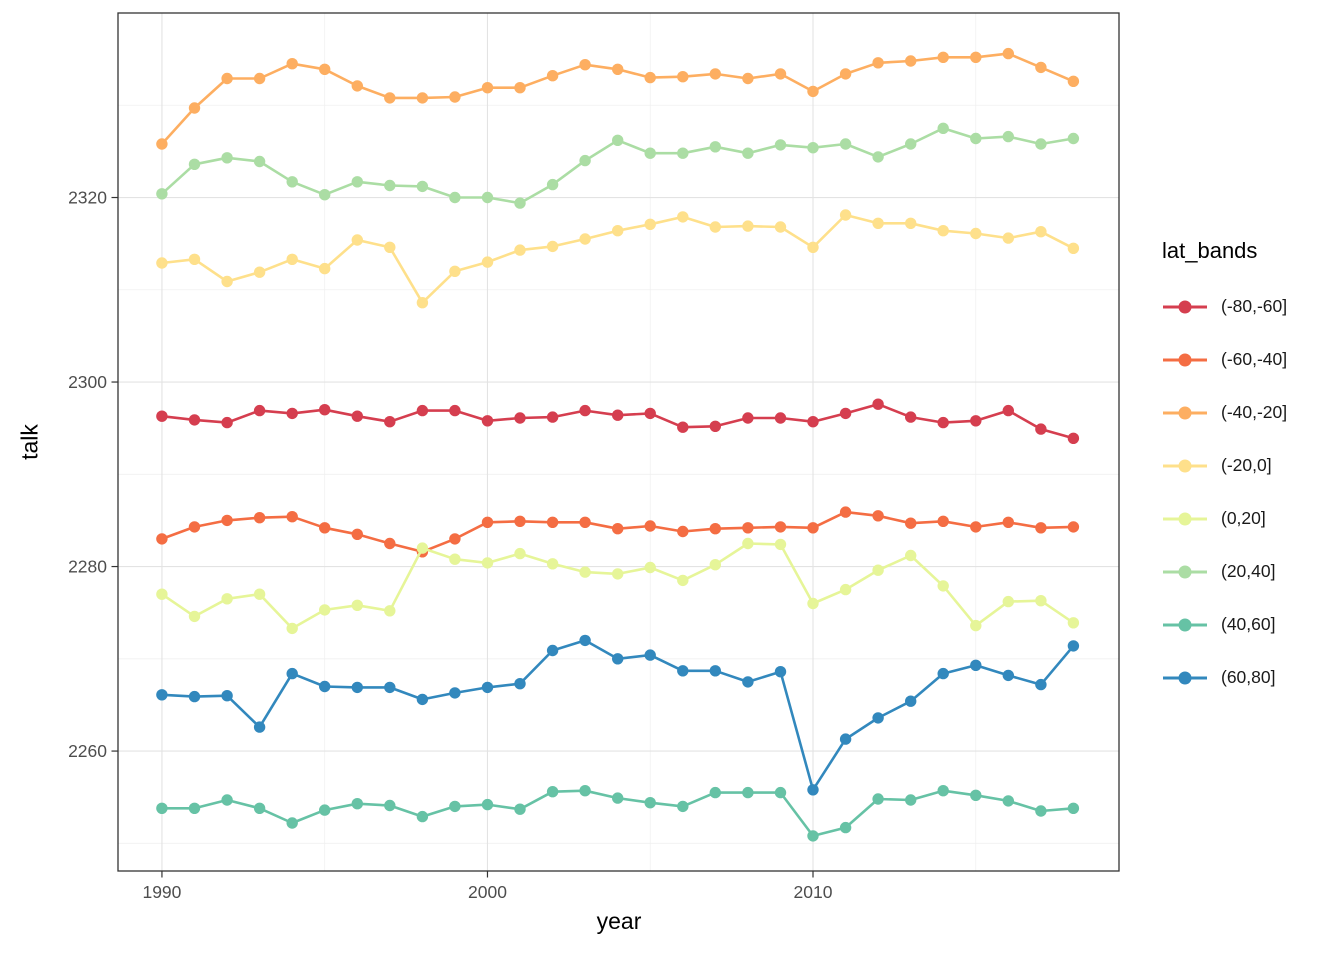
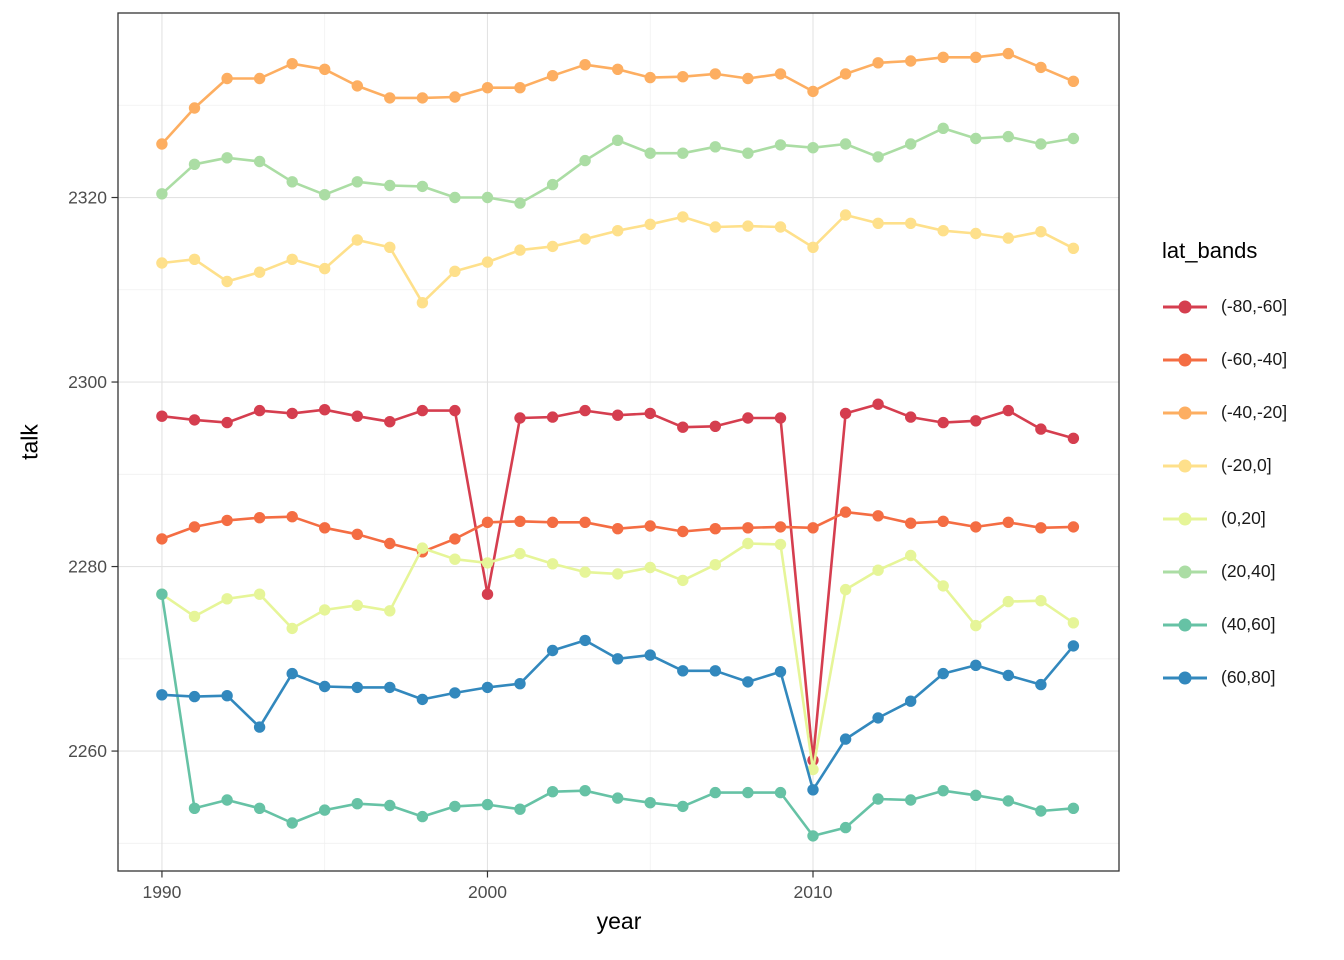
(40,60]/1990: 2254 -> 2277
(-80,-60]/2000: 2296 -> 2277
(-80,-60]/2010: 2296 -> 2259
(0,20]/2010: 2276 -> 2258
